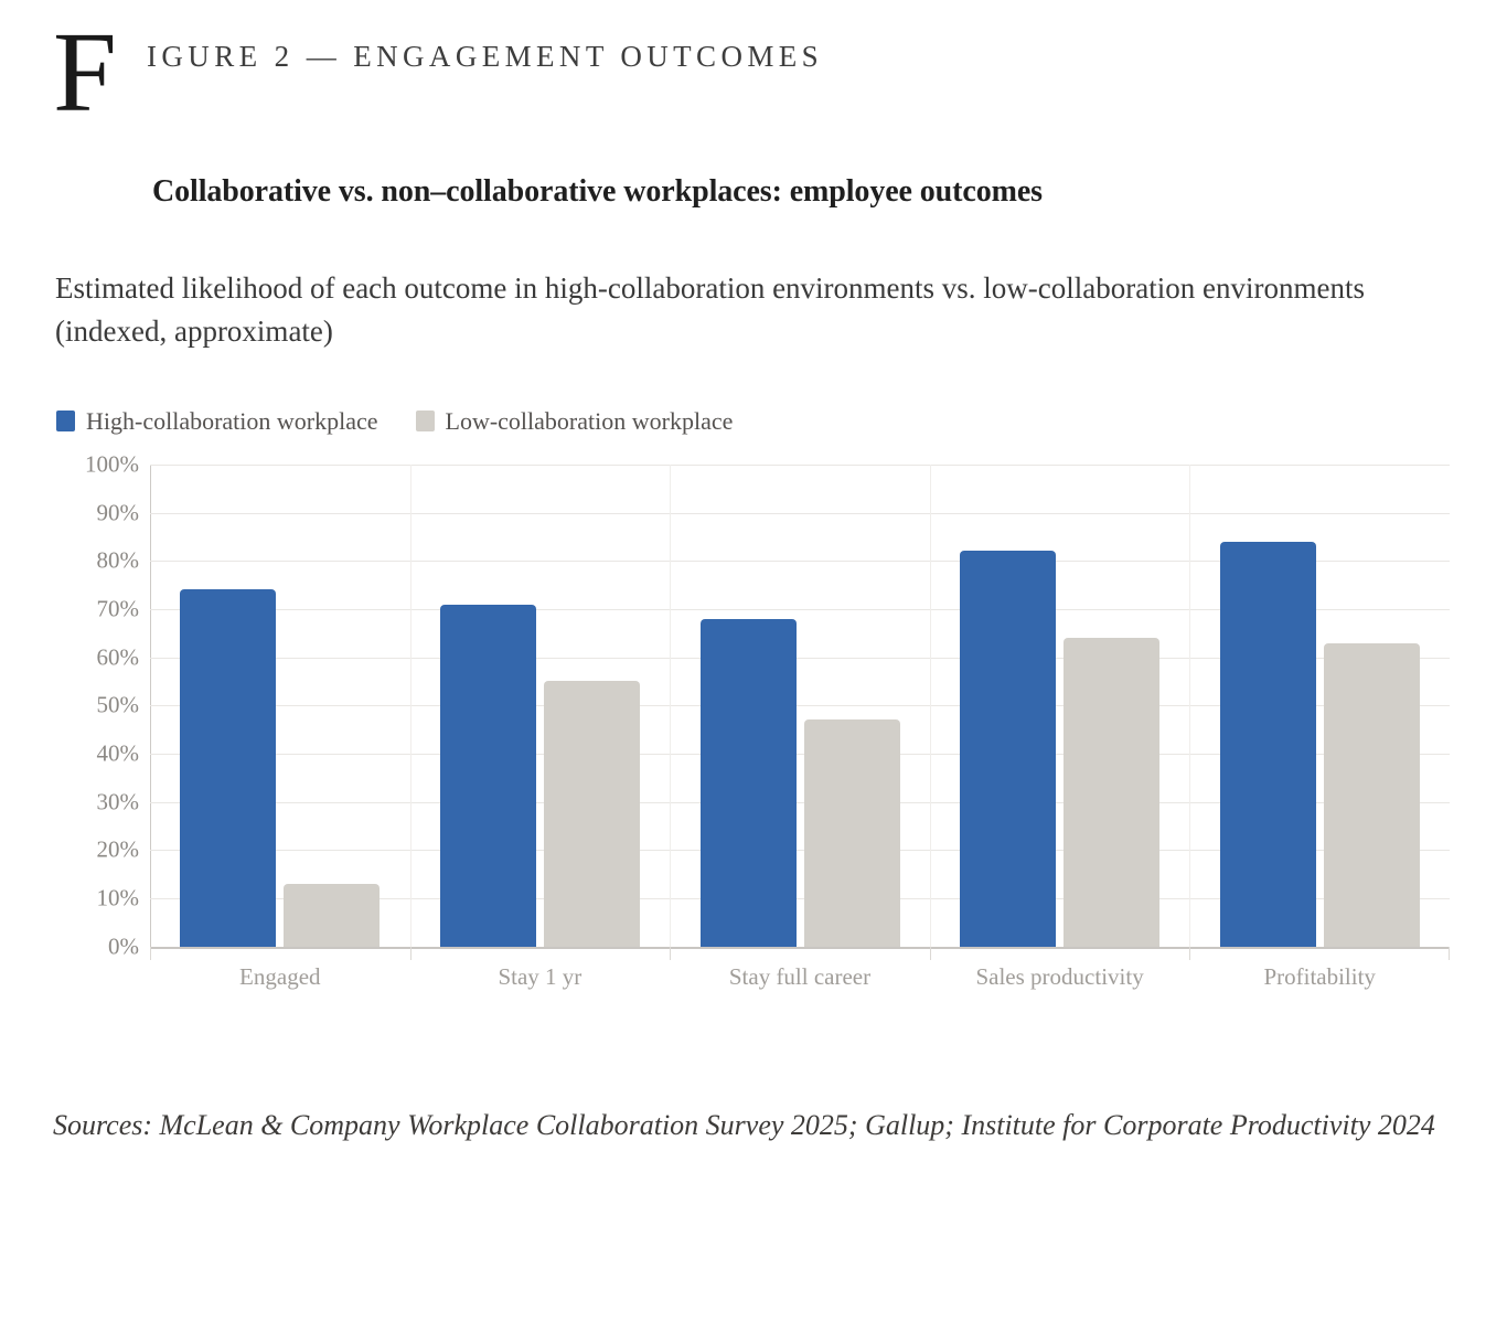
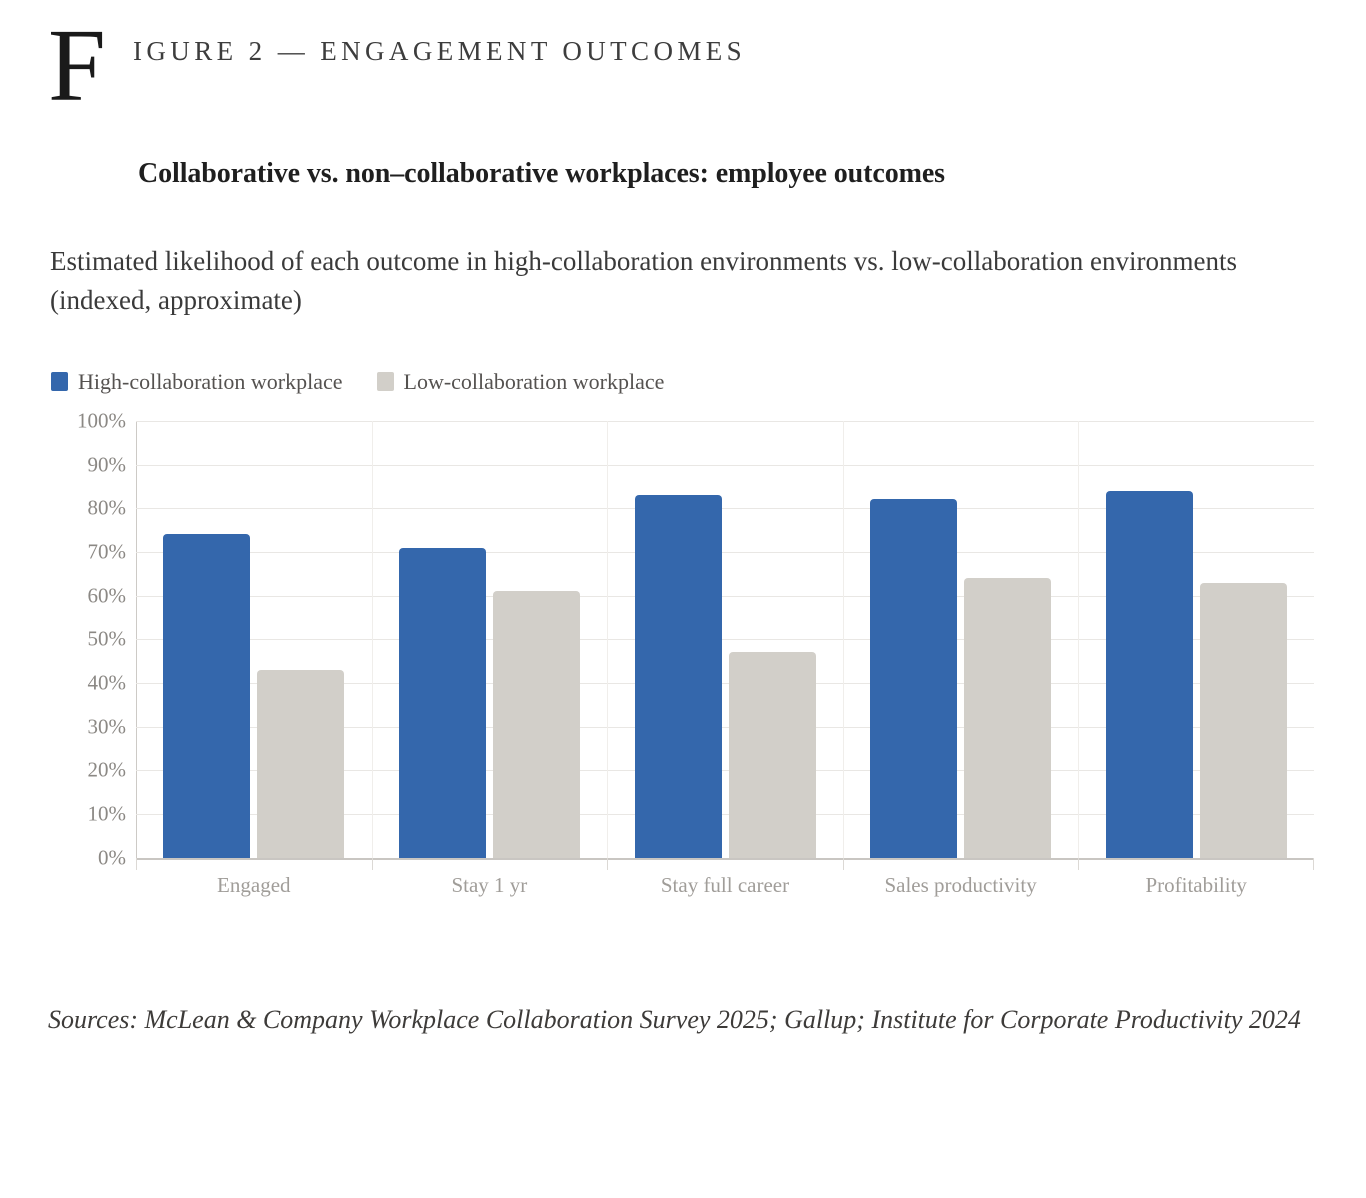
Low-collaboration workplace/Engaged: 13% -> 43%
Low-collaboration workplace/Stay 1 yr: 55% -> 61%
High-collaboration workplace/Stay full career: 68% -> 83%
